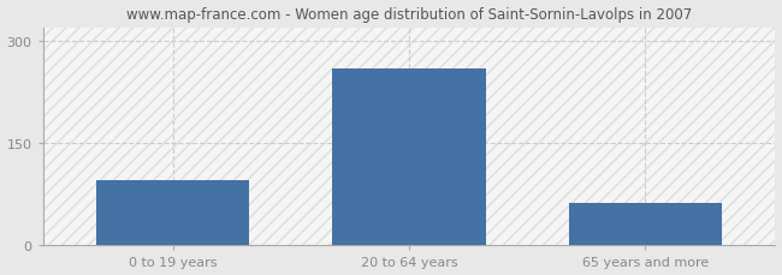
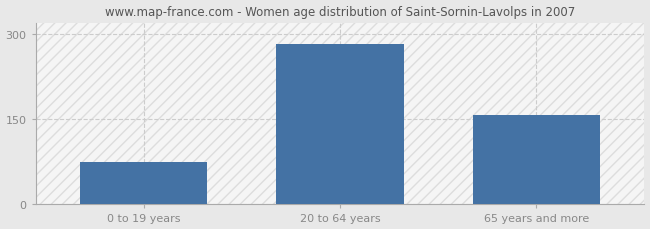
0 to 19 years: 96 -> 75
20 to 64 years: 260 -> 283
65 years and more: 62 -> 158
